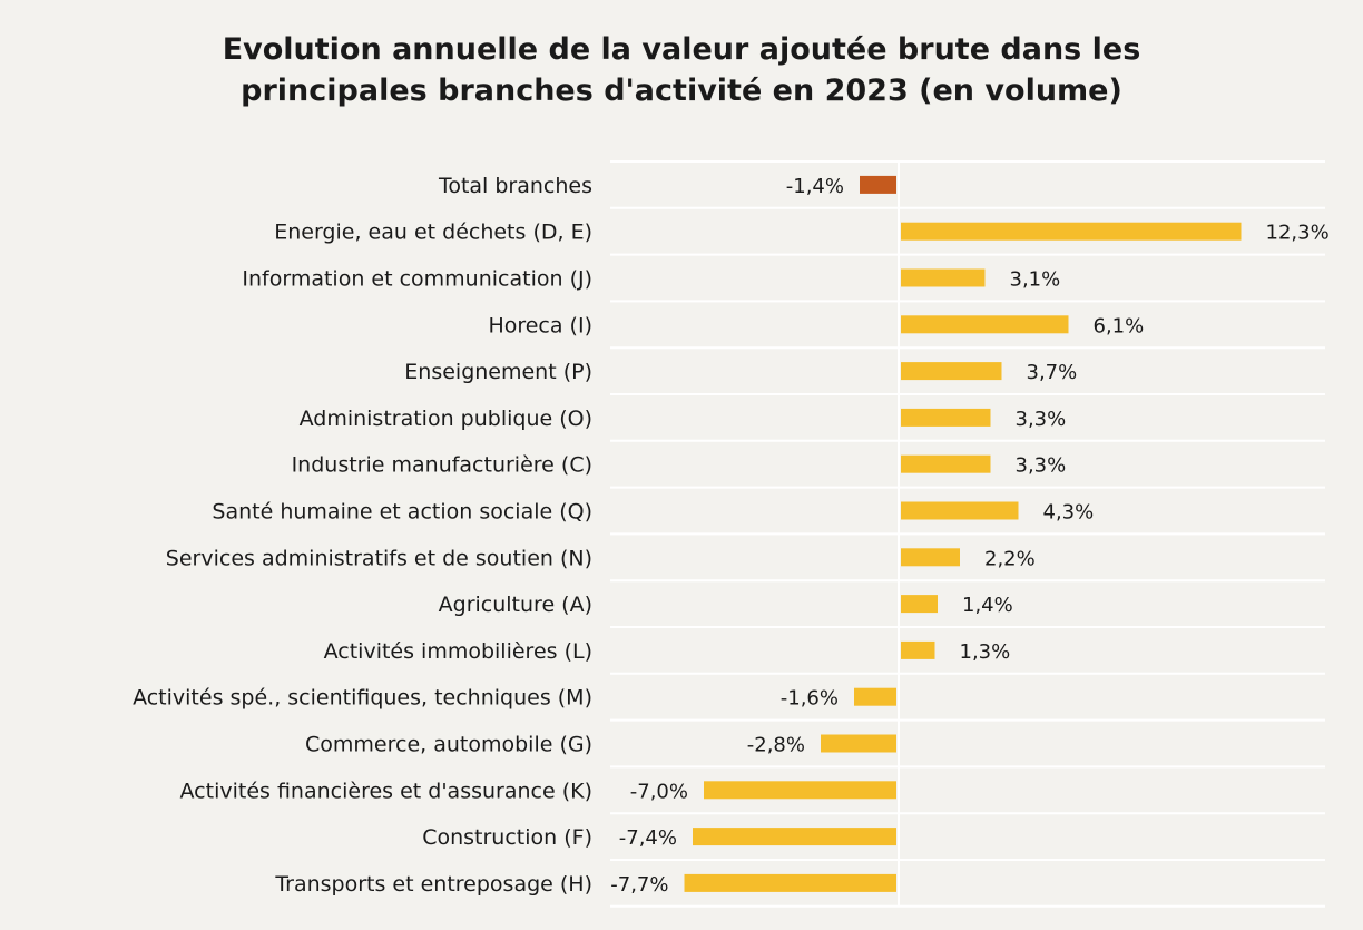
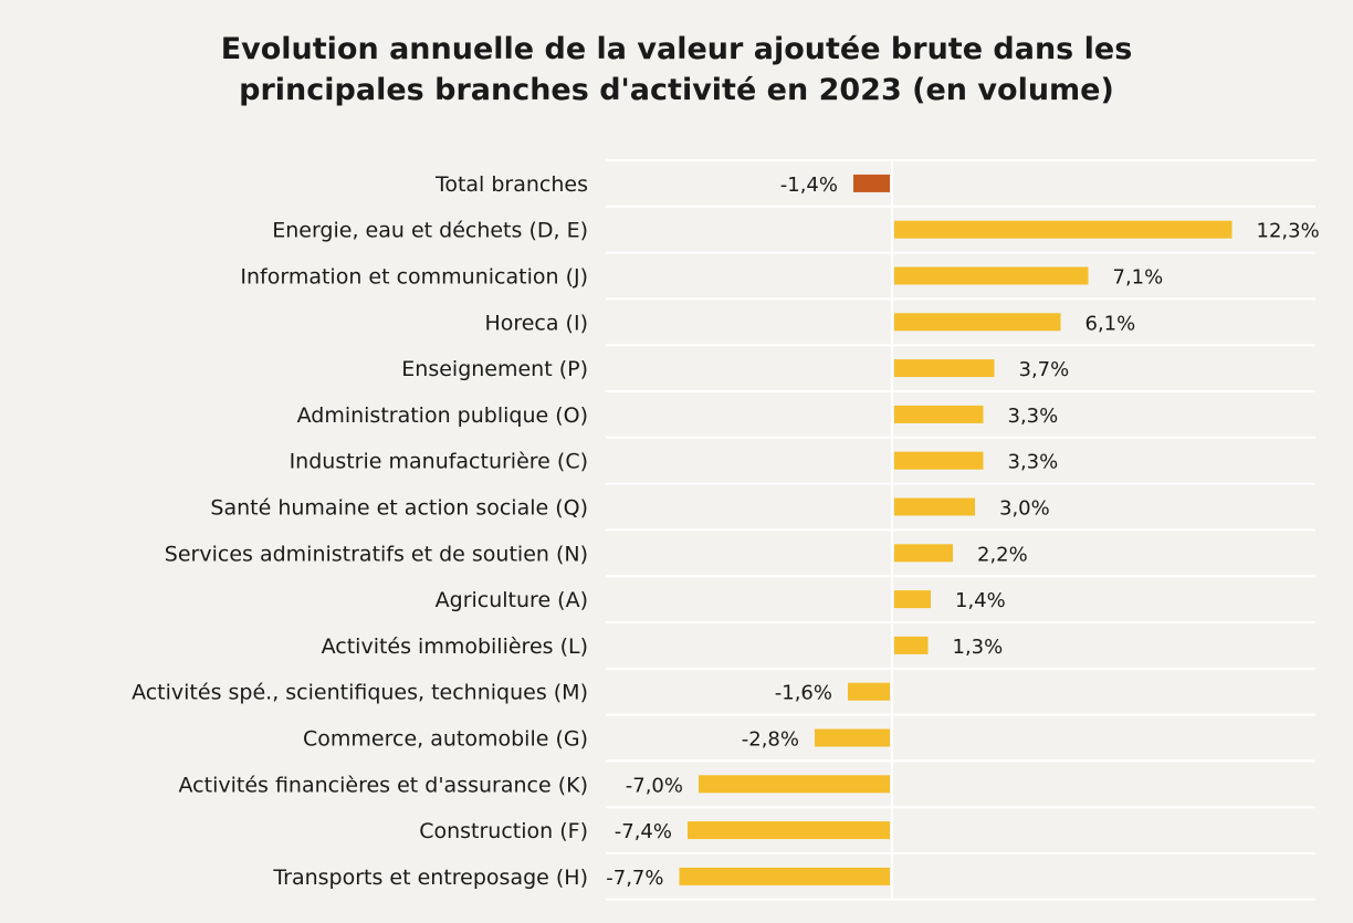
Information et communication (J): 3,1% -> 7,1%
Santé humaine et action sociale (Q): 4,3% -> 3,0%
